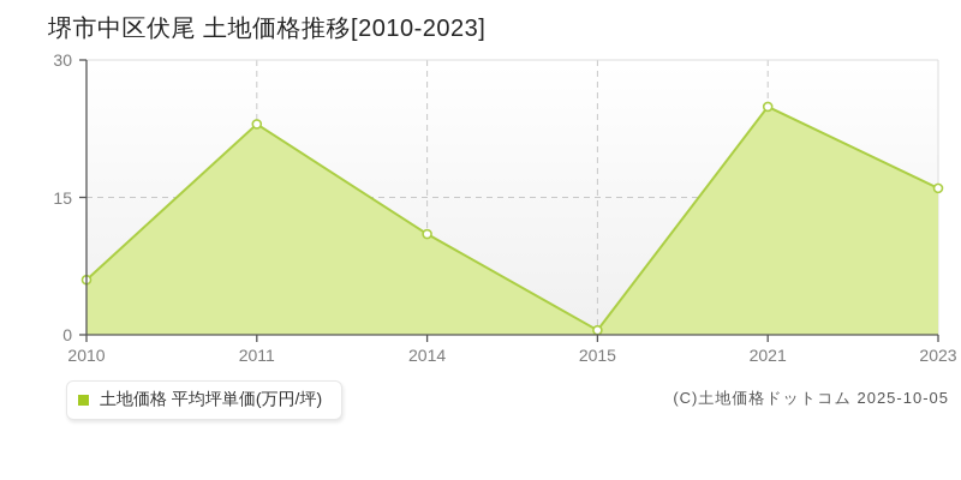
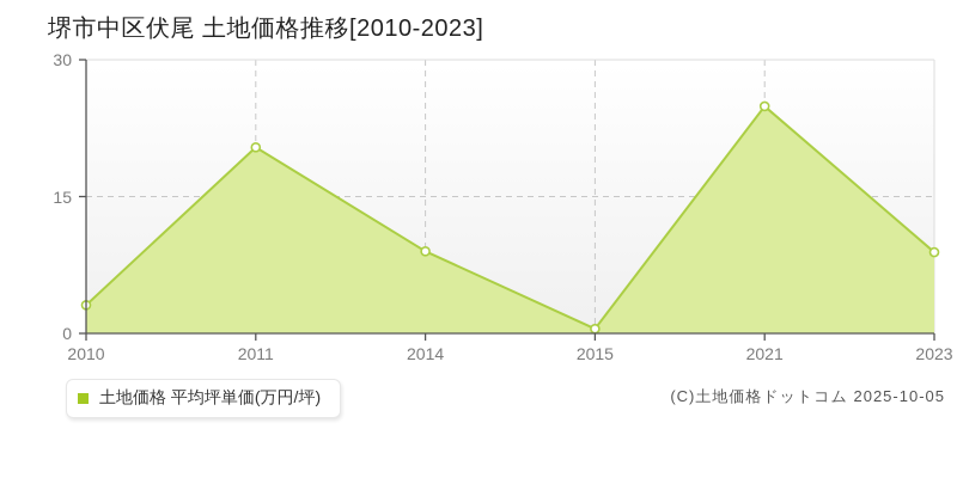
2010: 6 -> 3
2011: 23 -> 20
2014: 11 -> 9
2023: 16 -> 9
